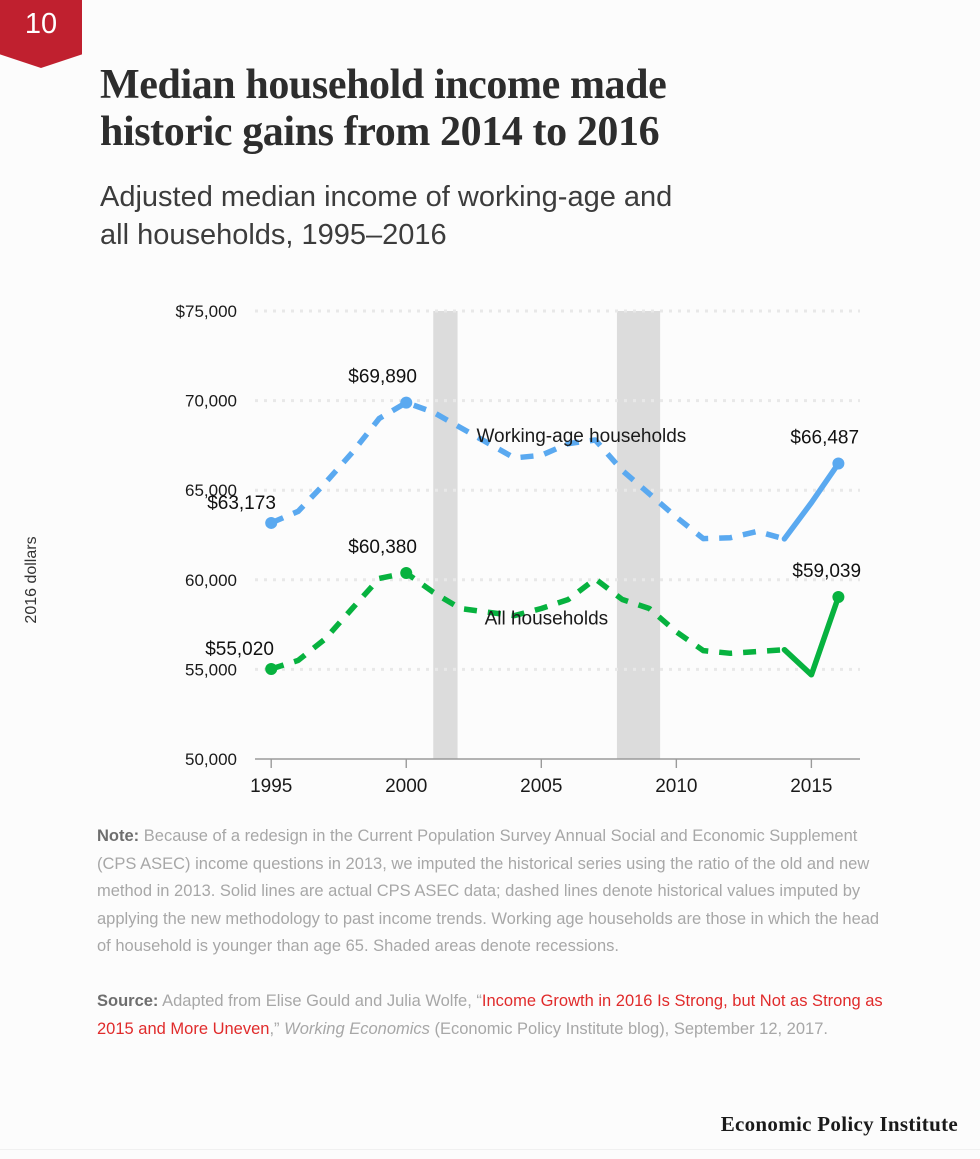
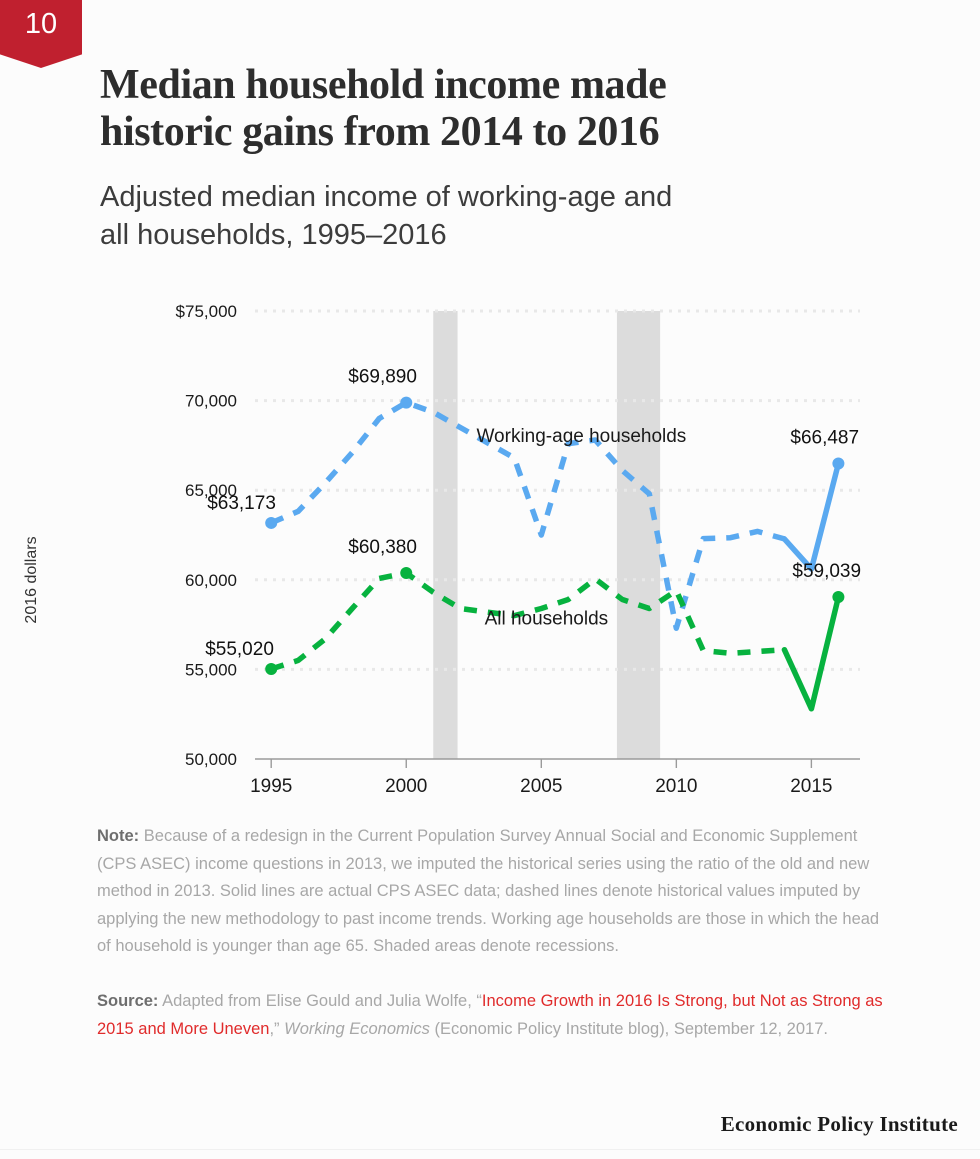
Working-age households/2005: $67000 -> $62500
Working-age households/2010: $63500 -> $57300
All households/2010: $57100 -> $59400
Working-age households/2015: $64300 -> $60600
All households/2015: $54700 -> $52800
